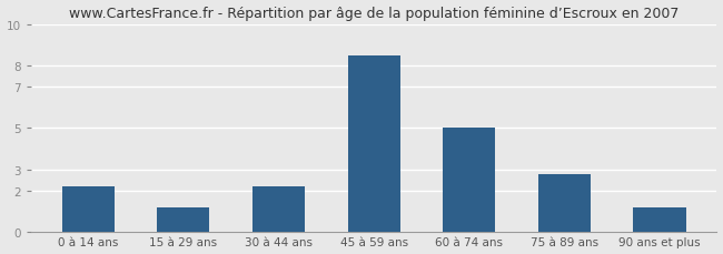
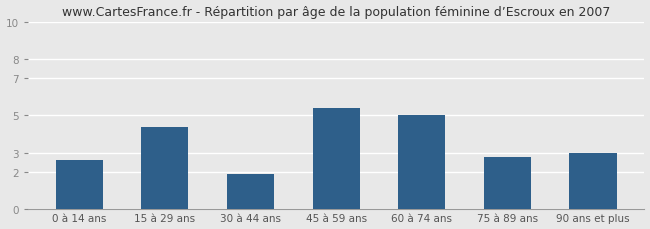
0 à 14 ans: 2.2 -> 2.6
15 à 29 ans: 1.2 -> 4.4
30 à 44 ans: 2.2 -> 1.9
45 à 59 ans: 8.5 -> 5.4
90 ans et plus: 1.2 -> 3.0
